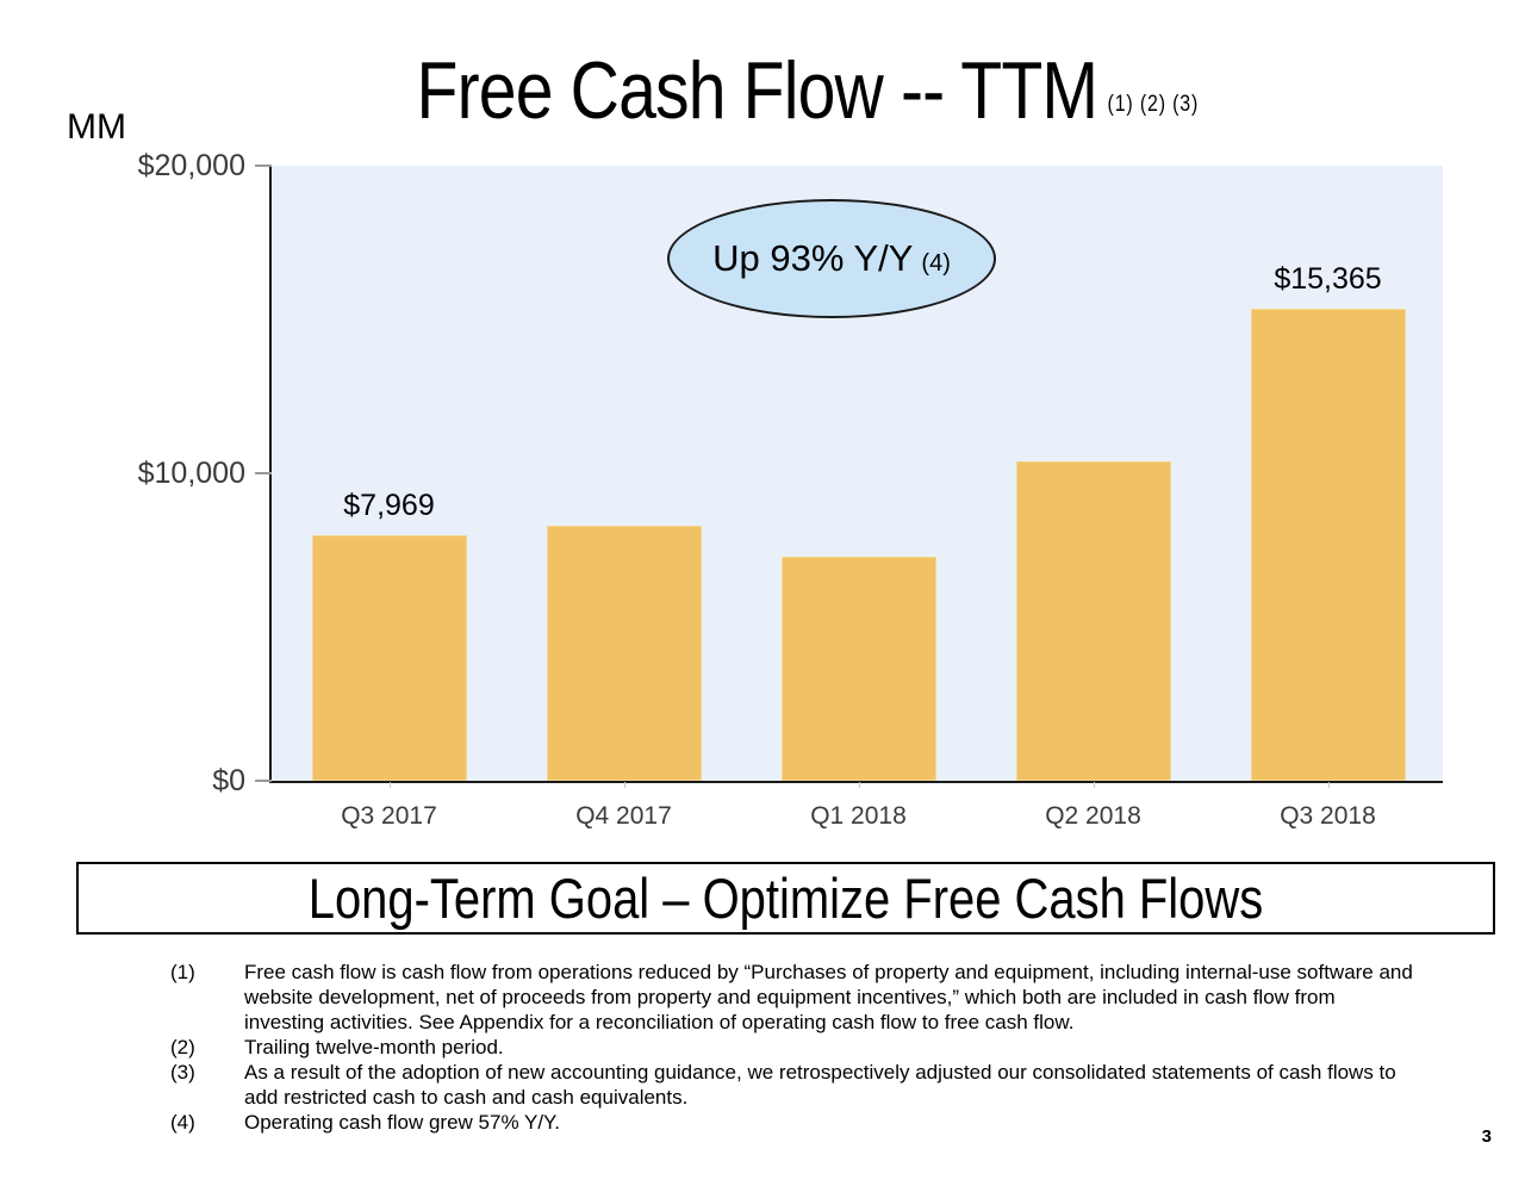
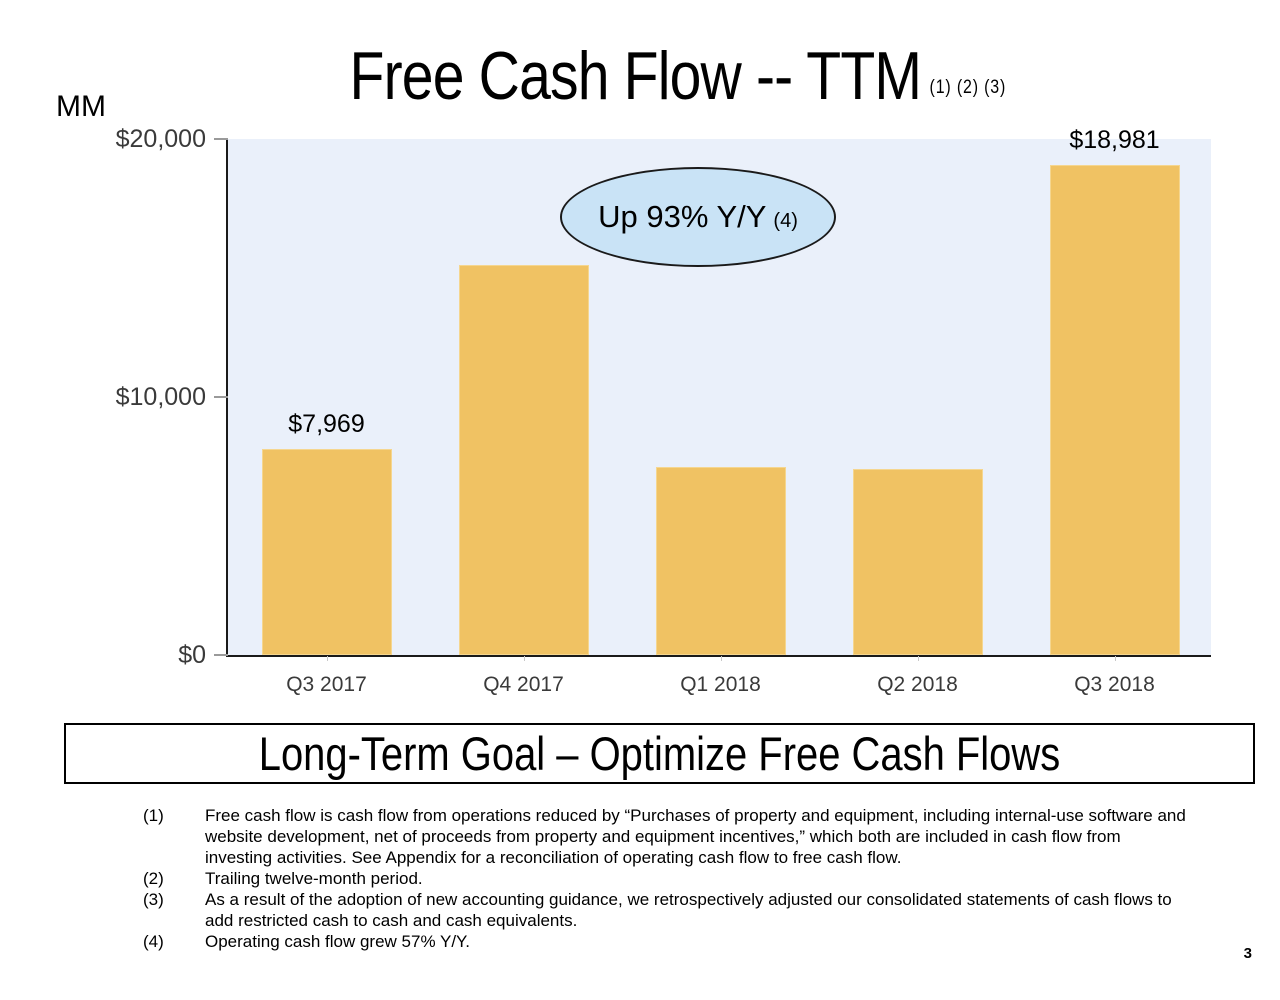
Q4 2017: $8300 -> $15100
Q2 2018: $10400 -> $7200
Q3 2018: $15,365 -> $18,981
